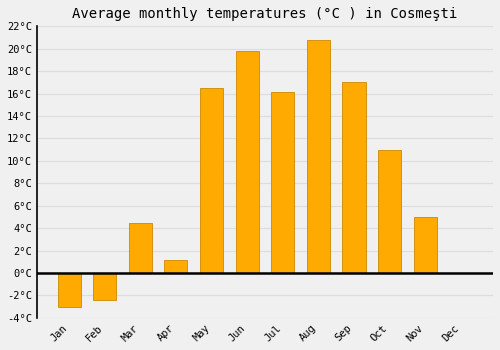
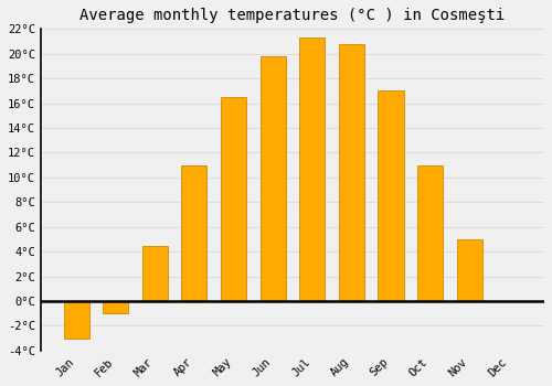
Feb: -2.4°C -> -1.0°C
Apr: 1.2°C -> 11.0°C
Jul: 16.1°C -> 21.3°C
